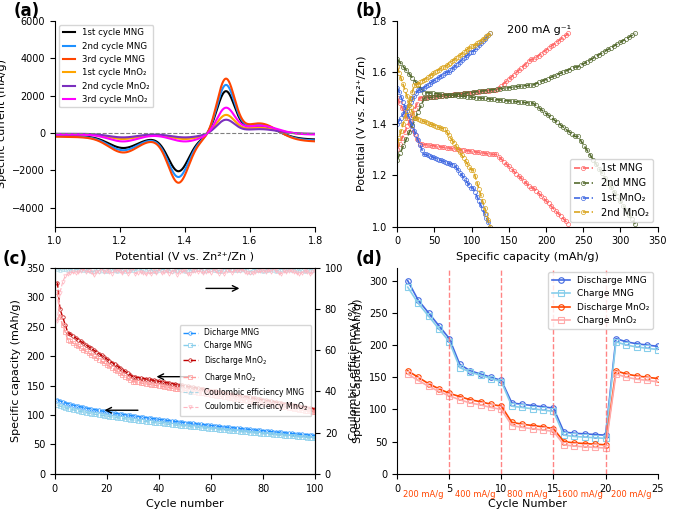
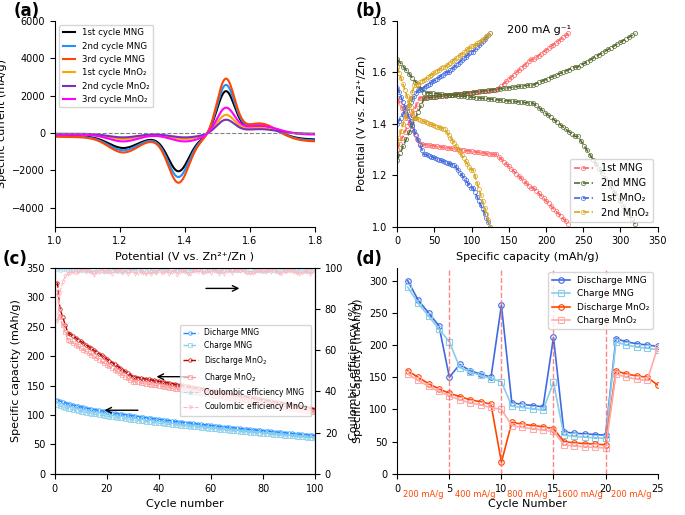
Discharge MNG/5: 210 -> 150
Discharge MNG/10: 145 -> 262
Discharge MnO₂/10: 105 -> 18
Discharge MNG/15: 102 -> 212
Charge MNG/15: 97 -> 142
Discharge MnO₂/25: 148 -> 138
Charge MnO₂/25: 143 -> 196
